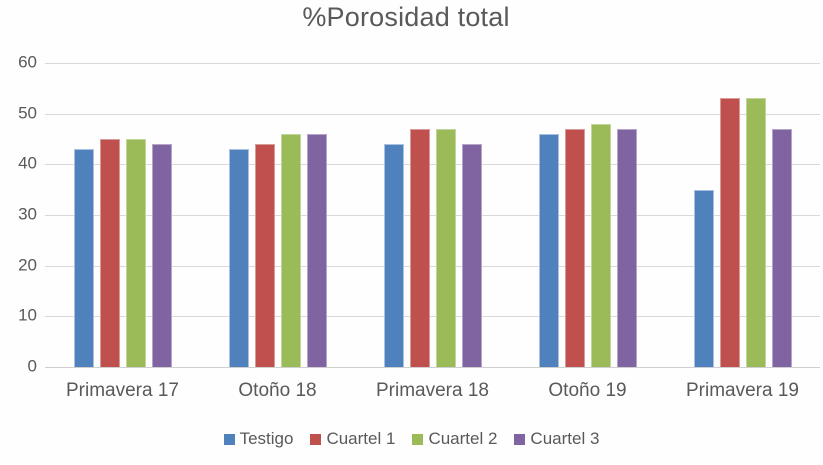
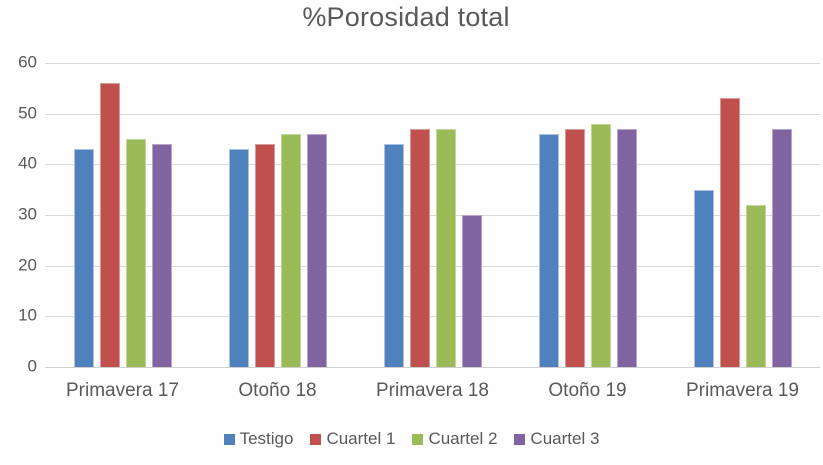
Cuartel 1/Primavera 17: 45 -> 56
Cuartel 3/Primavera 18: 44 -> 30
Cuartel 2/Primavera 19: 53 -> 32
